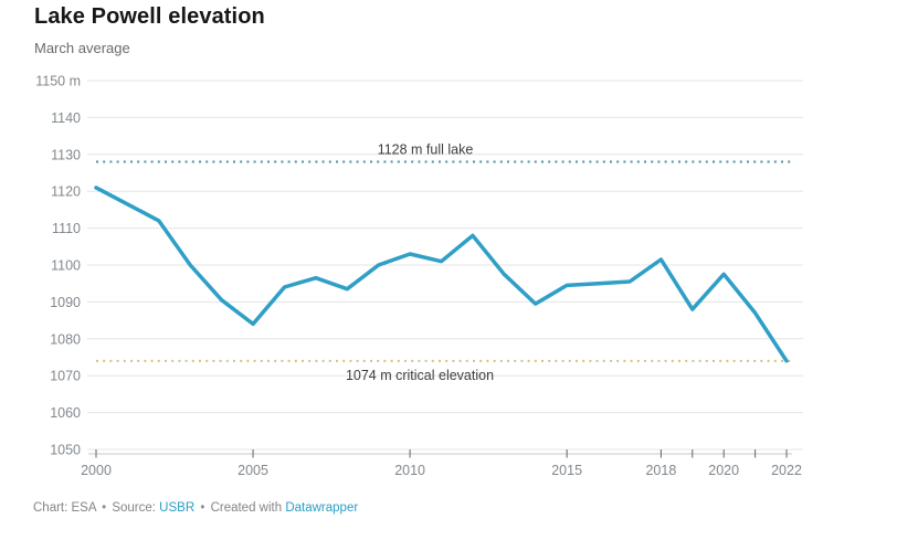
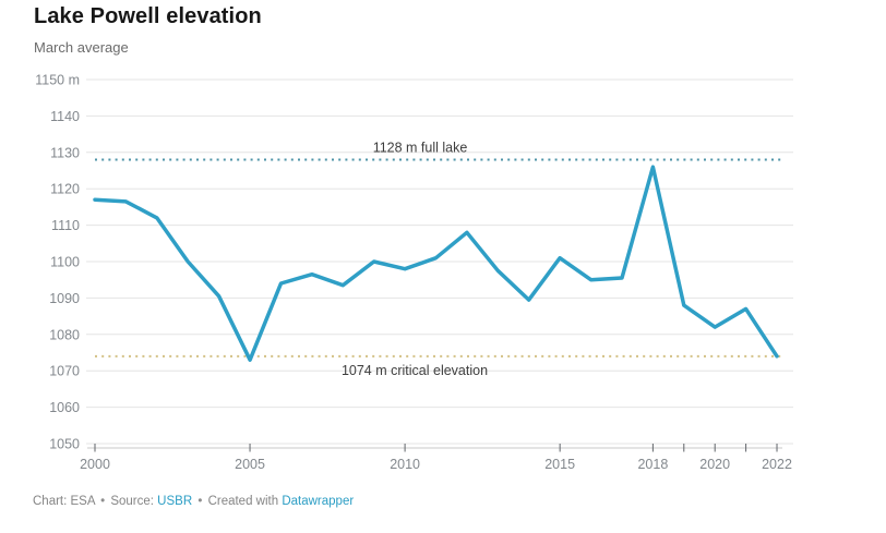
2000: 1121m -> 1117m
2005: 1084m -> 1073m
2010: 1103m -> 1098m
2015: 1094m -> 1101m
2018: 1102m -> 1126m
2020: 1098m -> 1082m
